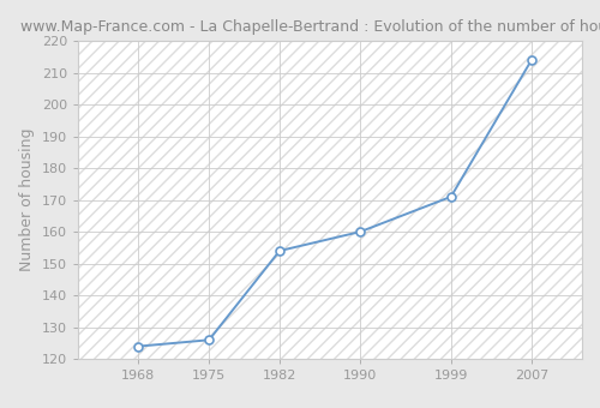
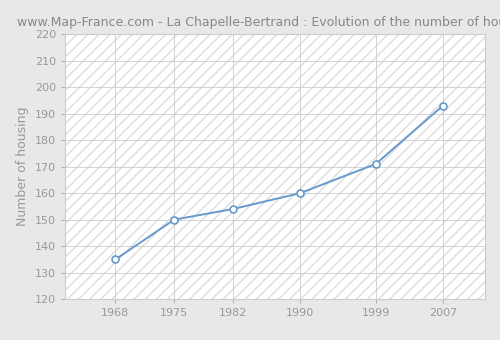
1968: 124 -> 135
1975: 126 -> 150
2007: 214 -> 193
